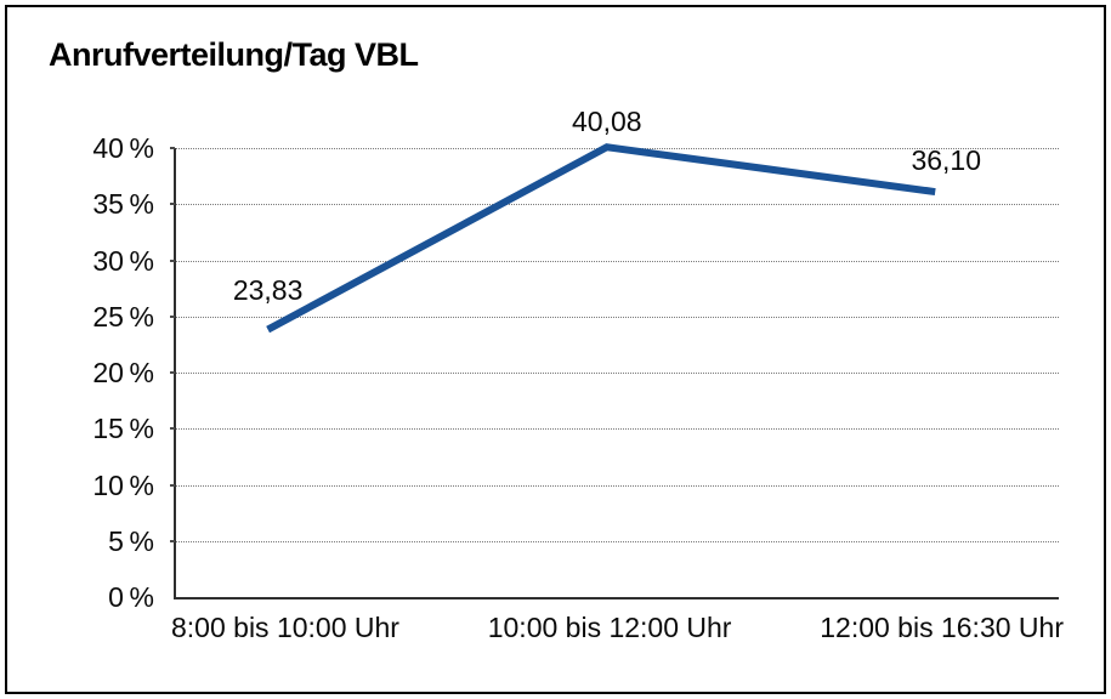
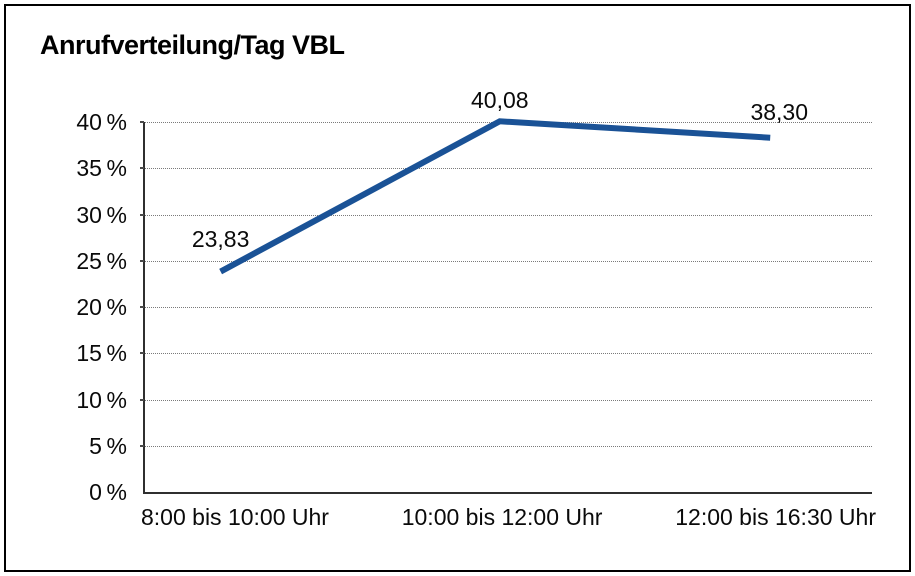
12:00 bis 16:30 Uhr: 36,10 -> 38,30
